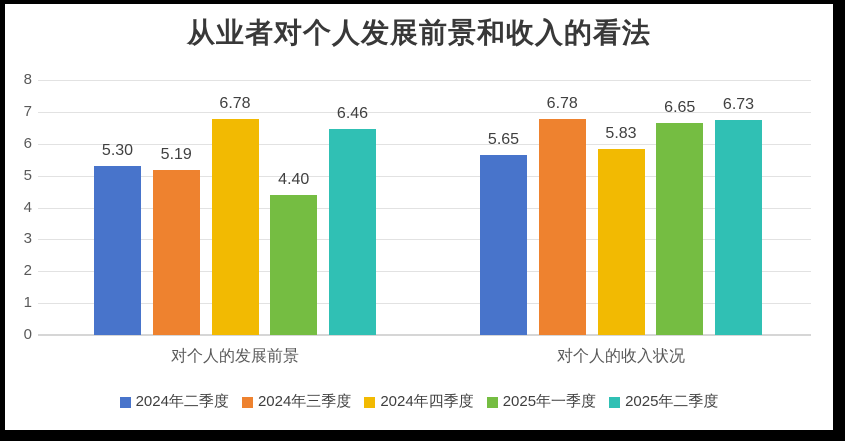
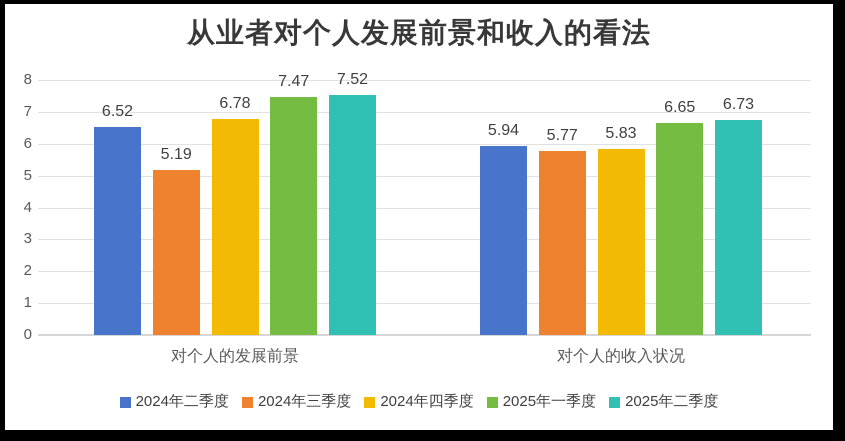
2024年二季度/对个人的发展前景: 5.30 -> 6.52
2025年一季度/对个人的发展前景: 4.40 -> 7.47
2025年二季度/对个人的发展前景: 6.46 -> 7.52
2024年二季度/对个人的收入状况: 5.65 -> 5.94
2024年三季度/对个人的收入状况: 6.78 -> 5.77
